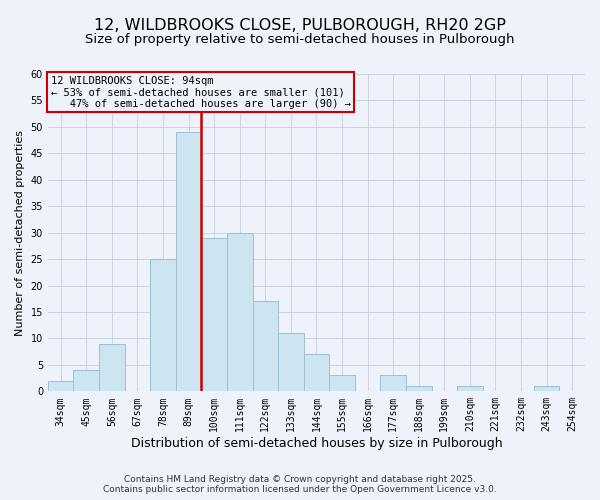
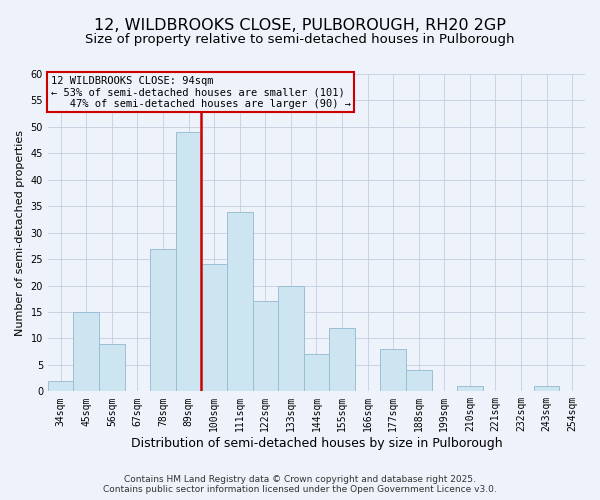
45sqm: 4 -> 15
78sqm: 25 -> 27
100sqm: 29 -> 24
111sqm: 30 -> 34
133sqm: 11 -> 20
155sqm: 3 -> 12
177sqm: 3 -> 8
188sqm: 1 -> 4
